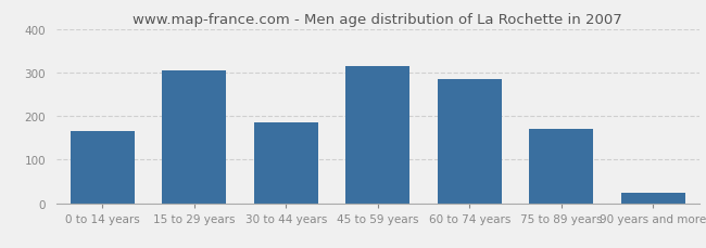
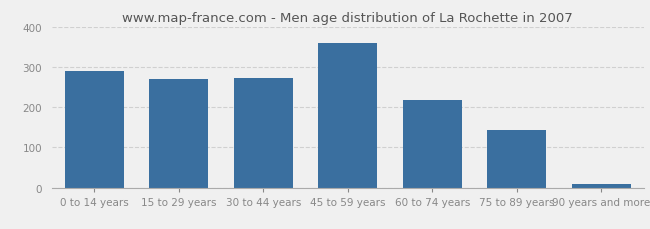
0 to 14 years: 165 -> 290
15 to 29 years: 305 -> 270
30 to 44 years: 185 -> 273
45 to 59 years: 315 -> 360
60 to 74 years: 285 -> 218
75 to 89 years: 170 -> 143
90 years and more: 25 -> 8
